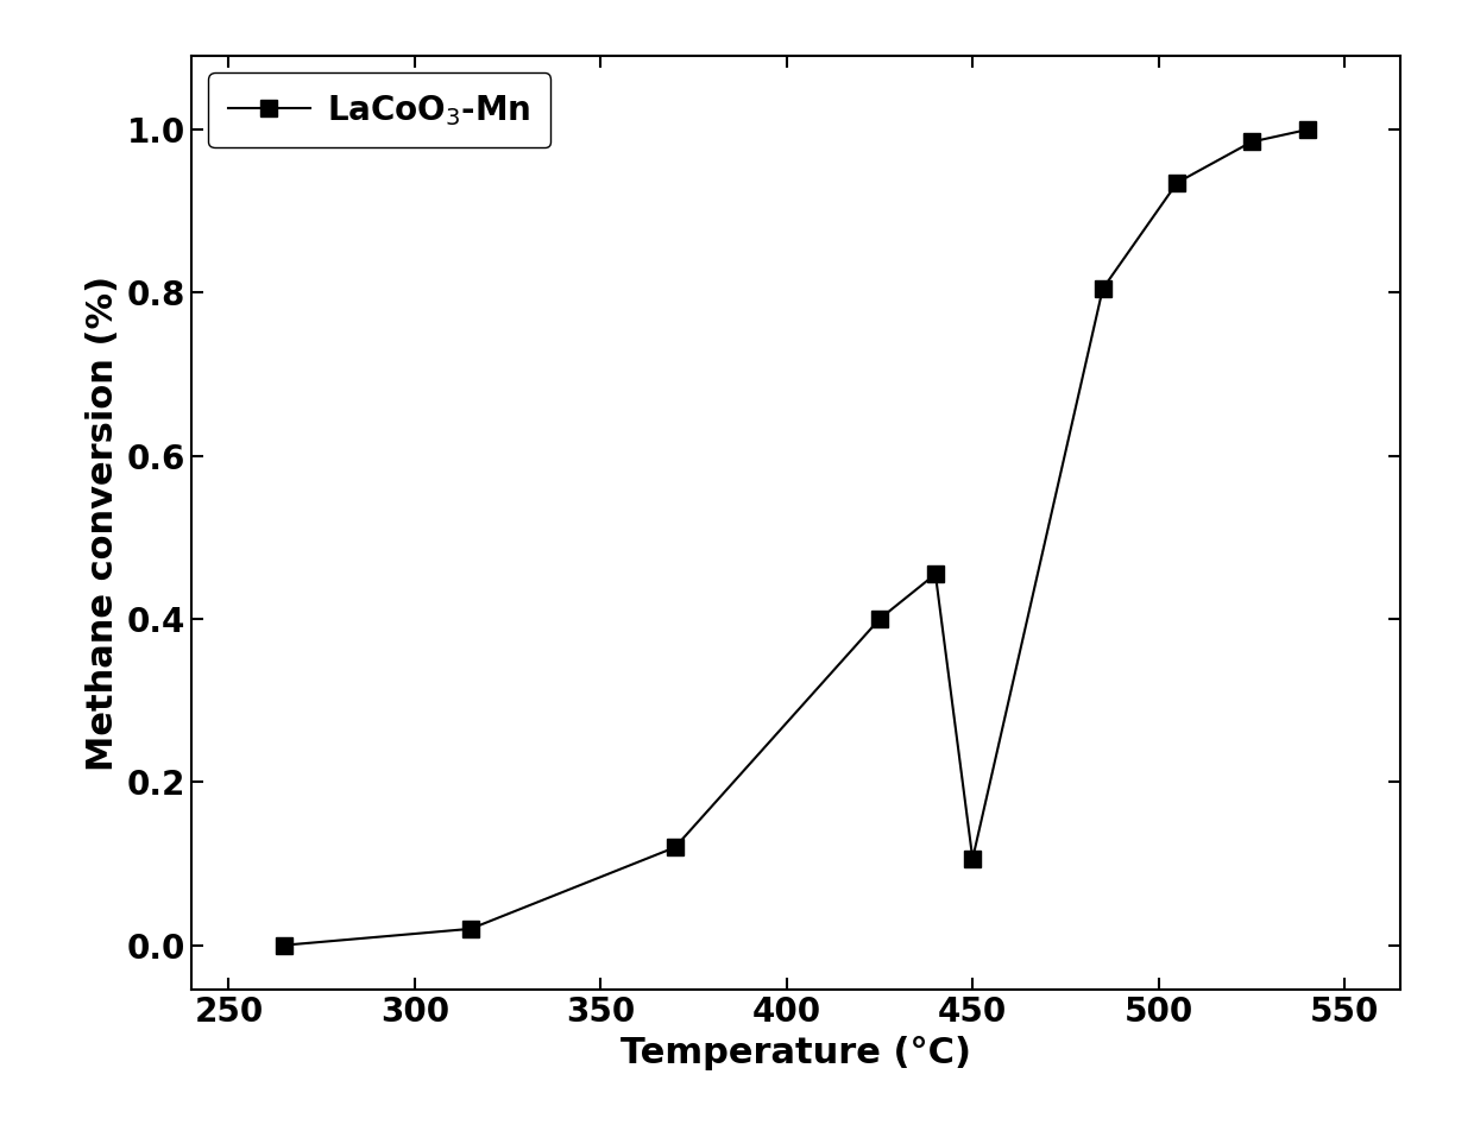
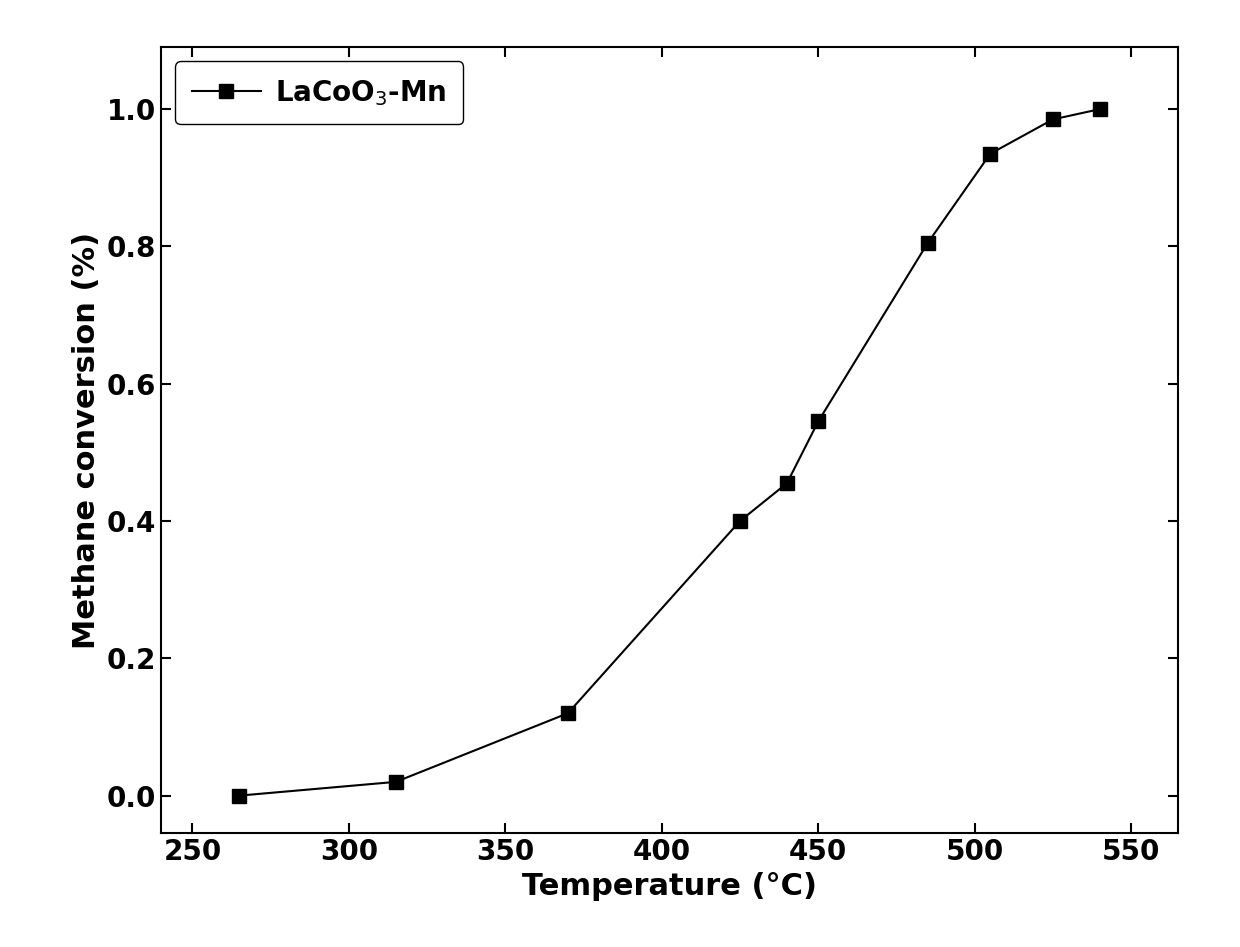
450: 0.106 -> 0.545
